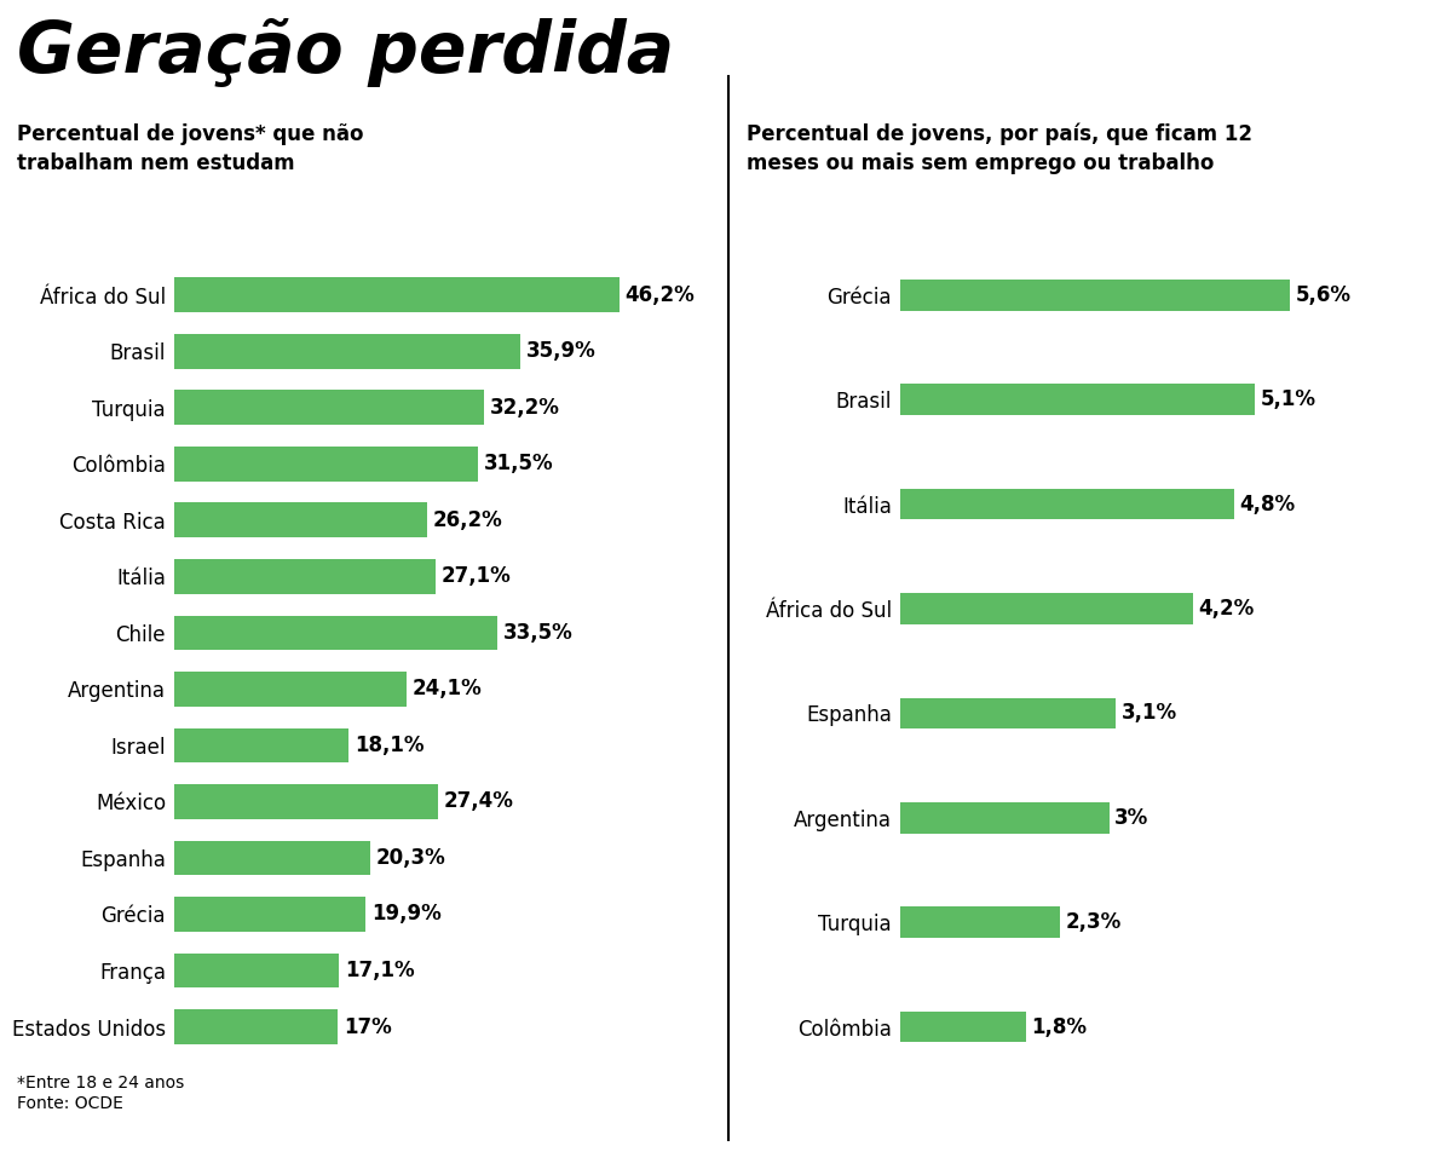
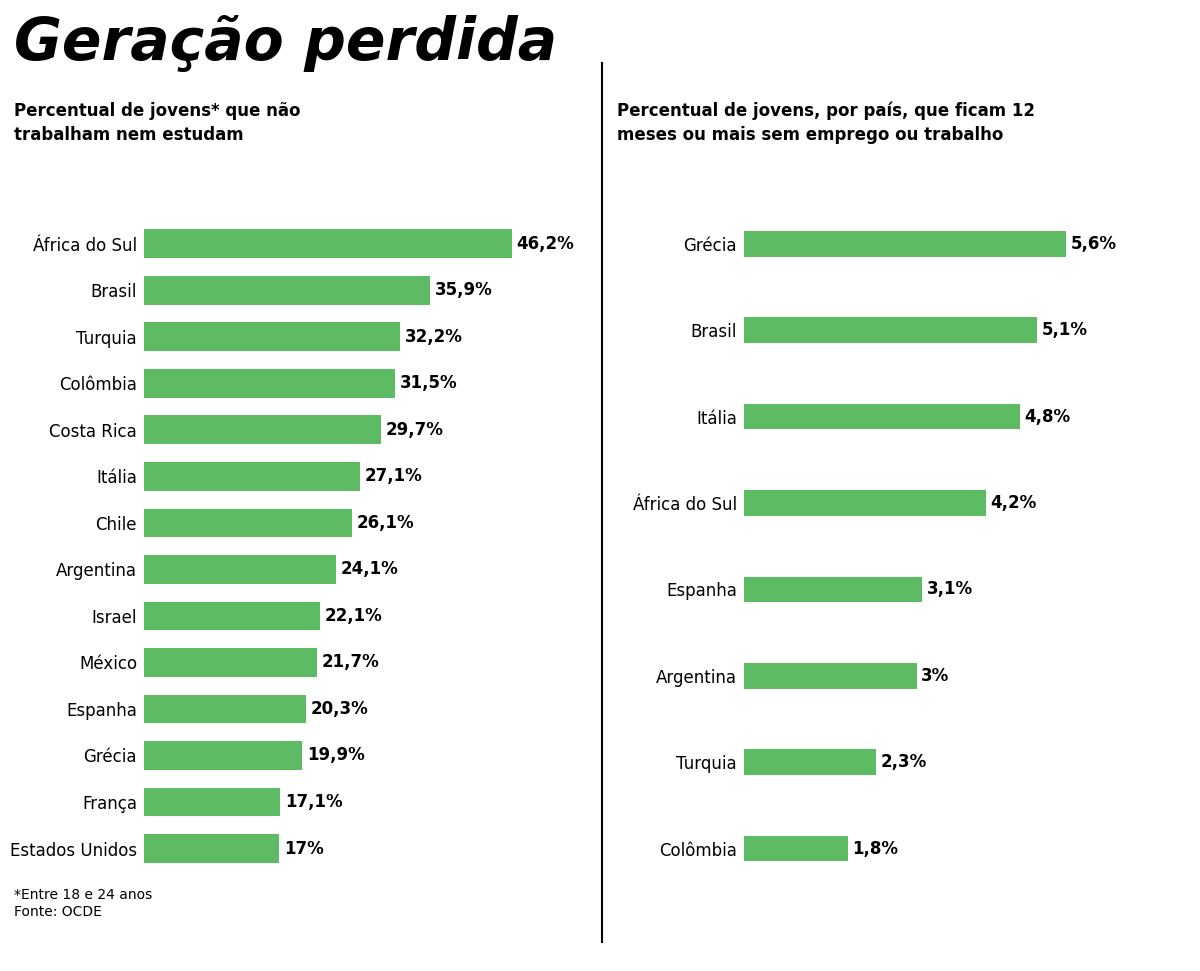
Costa Rica: 26,2% -> 29,7%
Chile: 33,5% -> 26,1%
Israel: 18,1% -> 22,1%
México: 27,4% -> 21,7%
